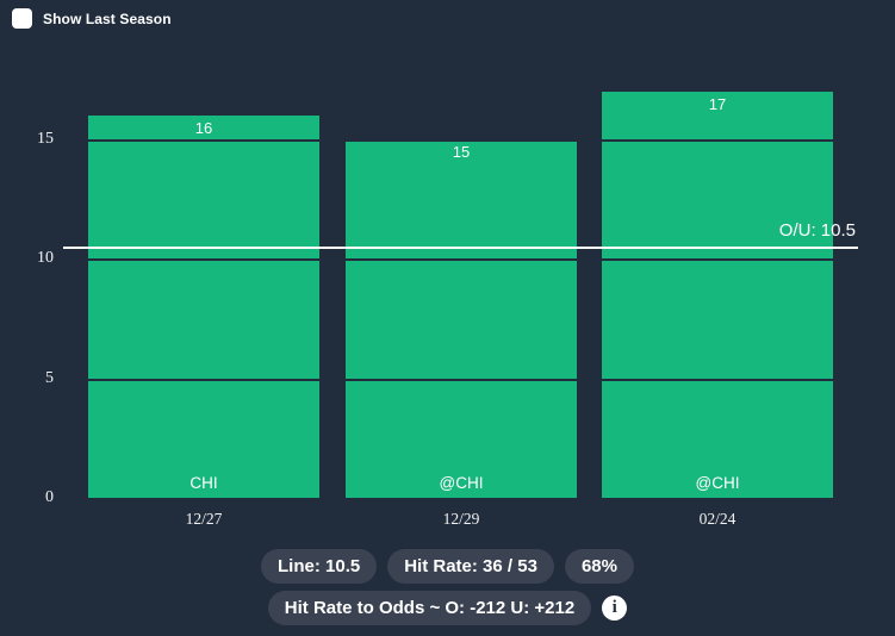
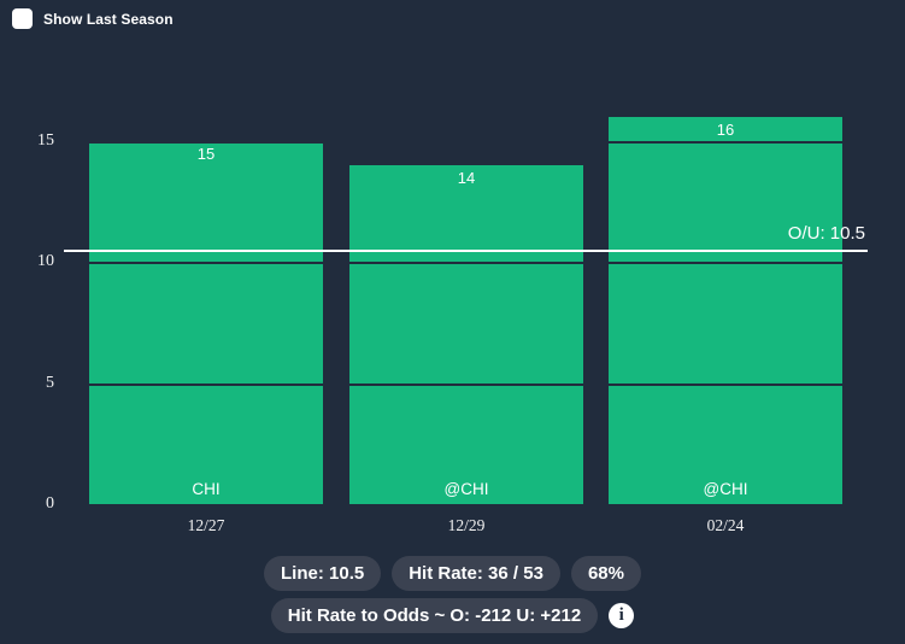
12/27: 16 -> 15
12/29: 15 -> 14
02/24: 17 -> 16
